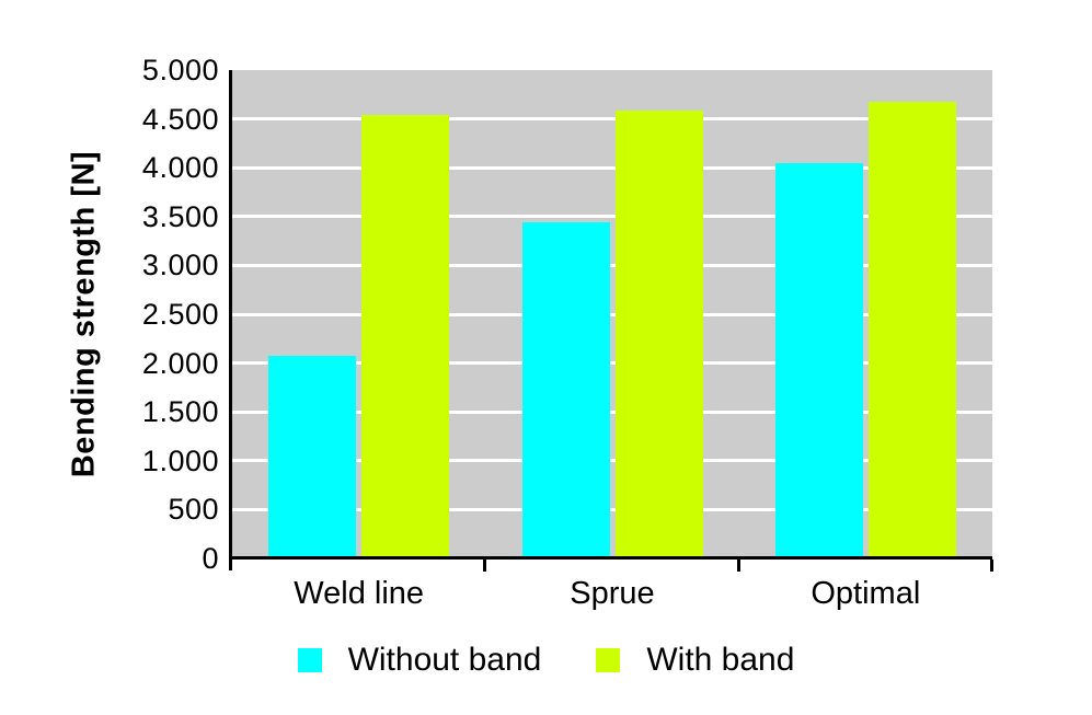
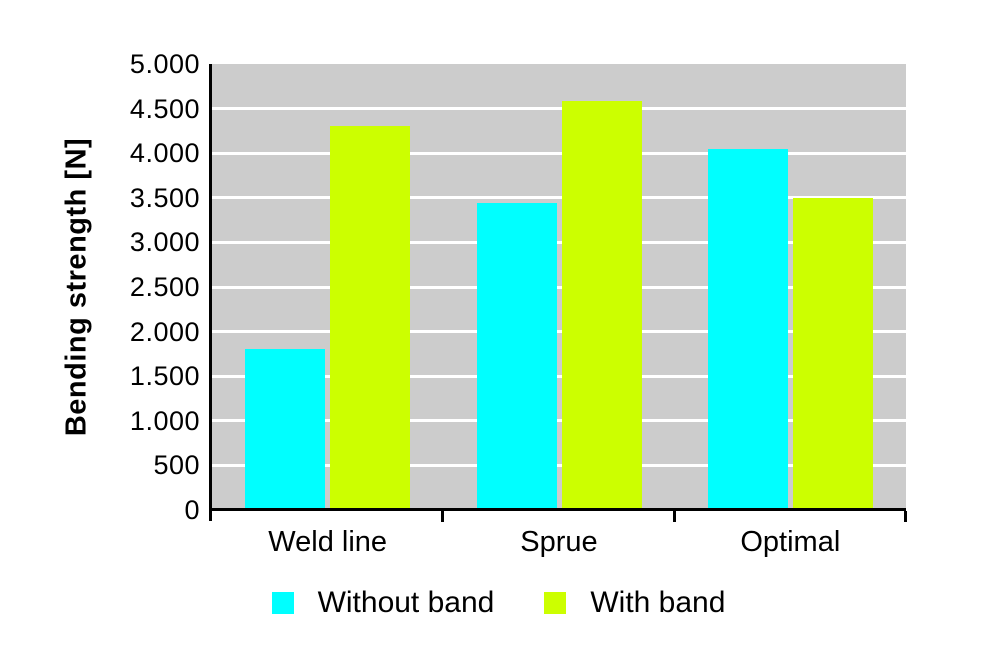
Without band/Weld line: 2100 -> 1800
With band/Weld line: 4500 -> 4300
With band/Optimal: 4700 -> 3500
